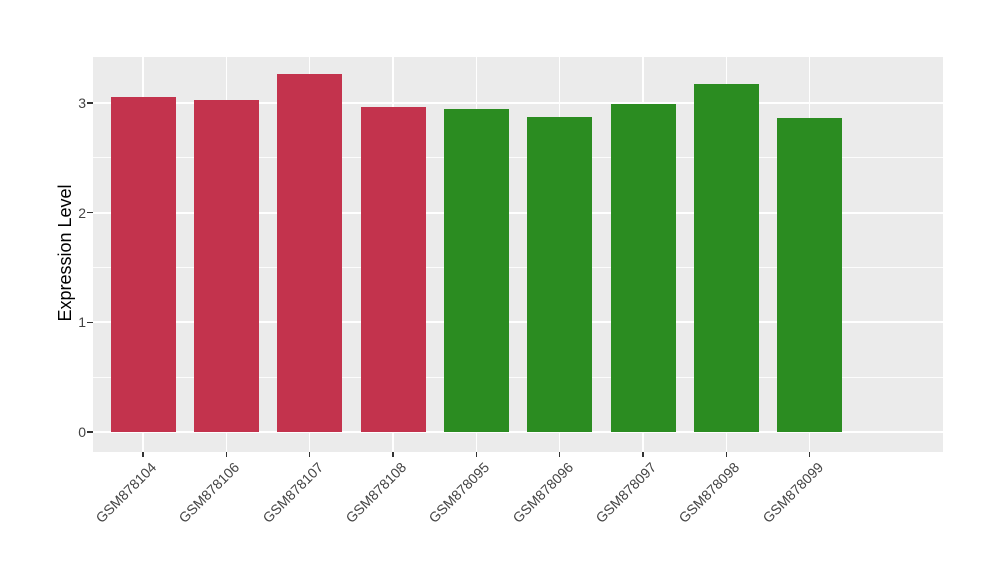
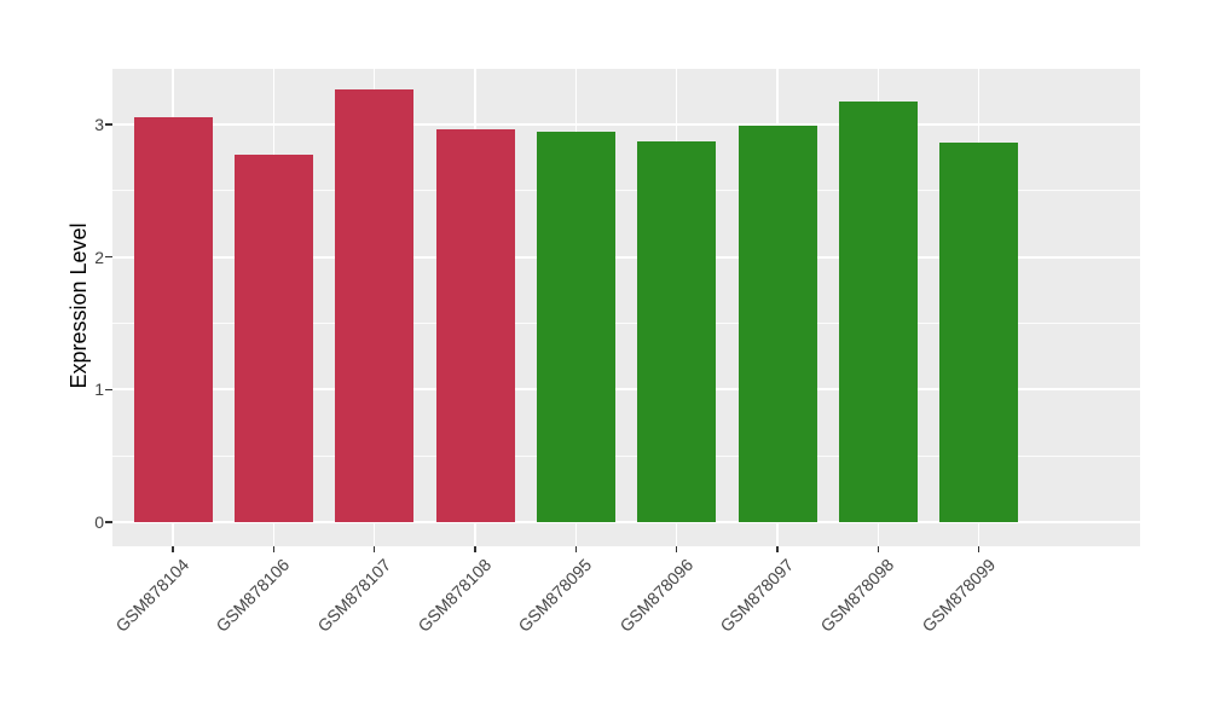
GSM878106: 3.03 -> 2.77
